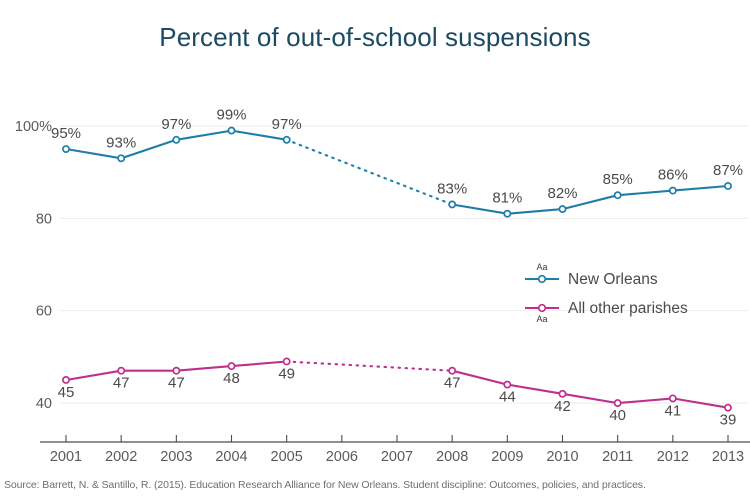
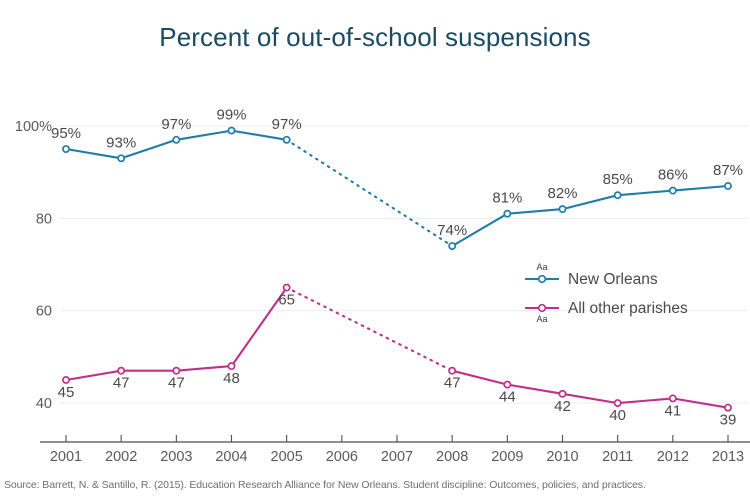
All other parishes/2005: 49 -> 65
New Orleans/2008: 83% -> 74%
